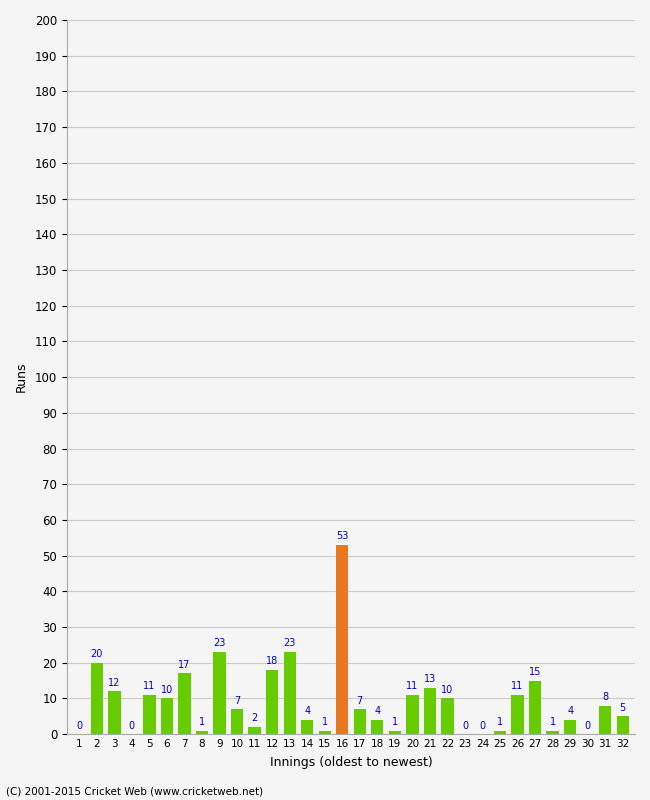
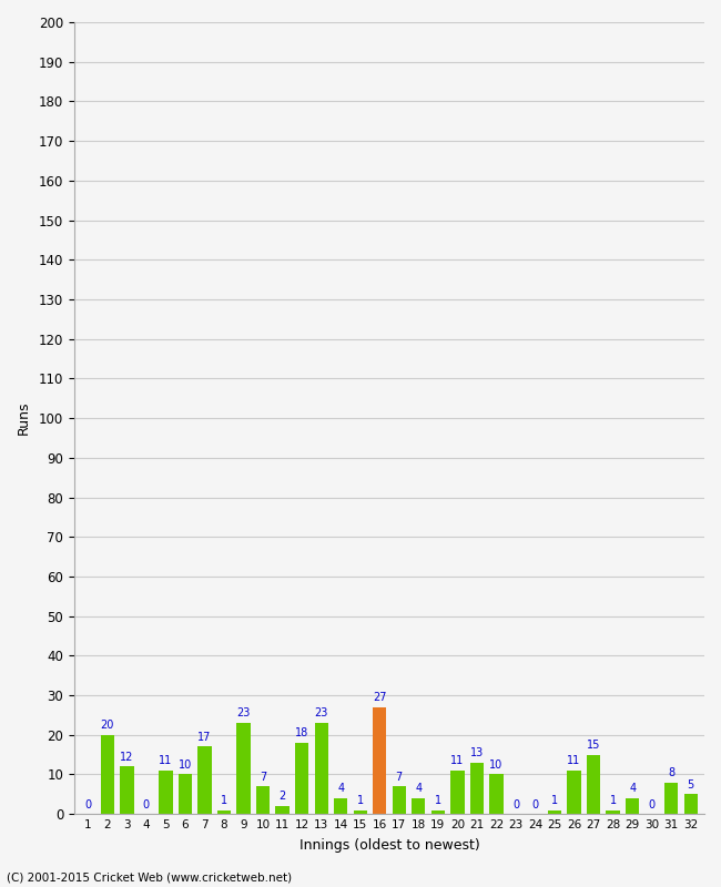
16: 53 -> 27
